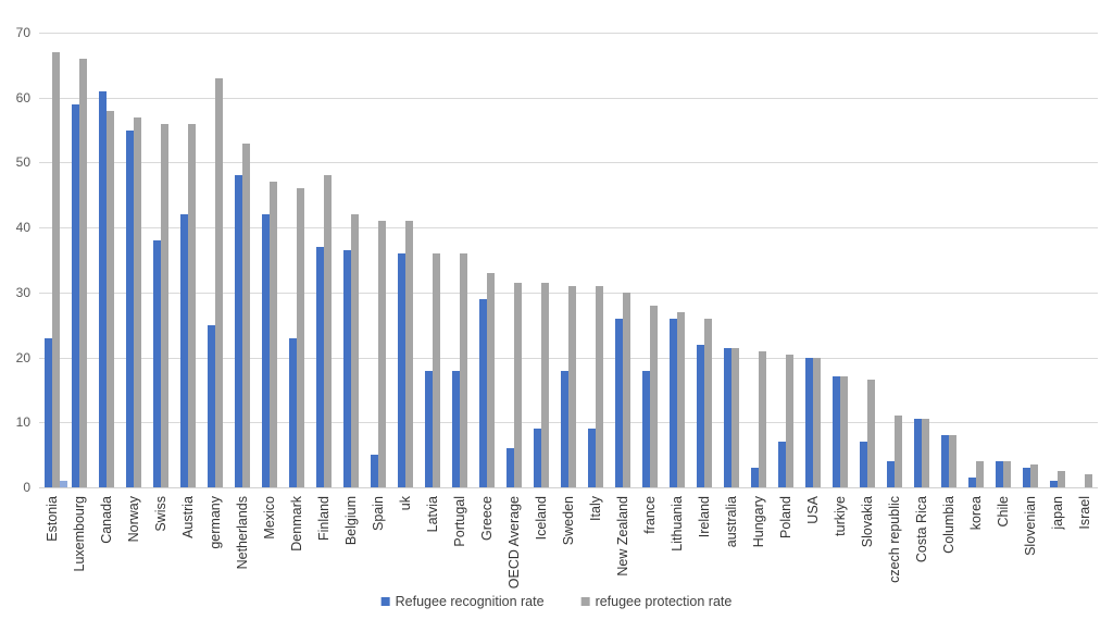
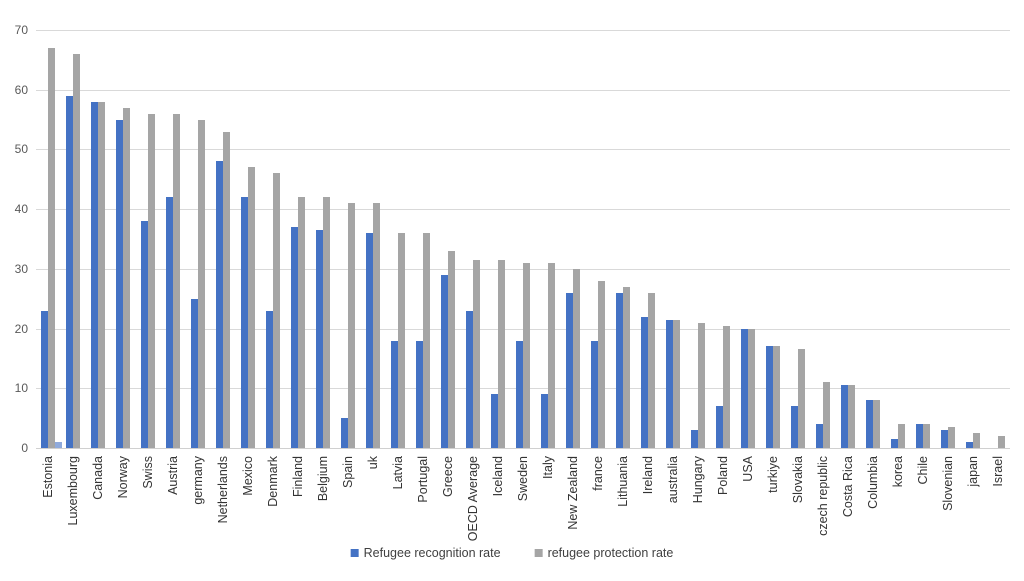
Refugee recognition rate/Canada: 61 -> 58
refugee protection rate/germany: 63 -> 55
refugee protection rate/Finland: 48 -> 42
Refugee recognition rate/OECD Average: 6 -> 23
